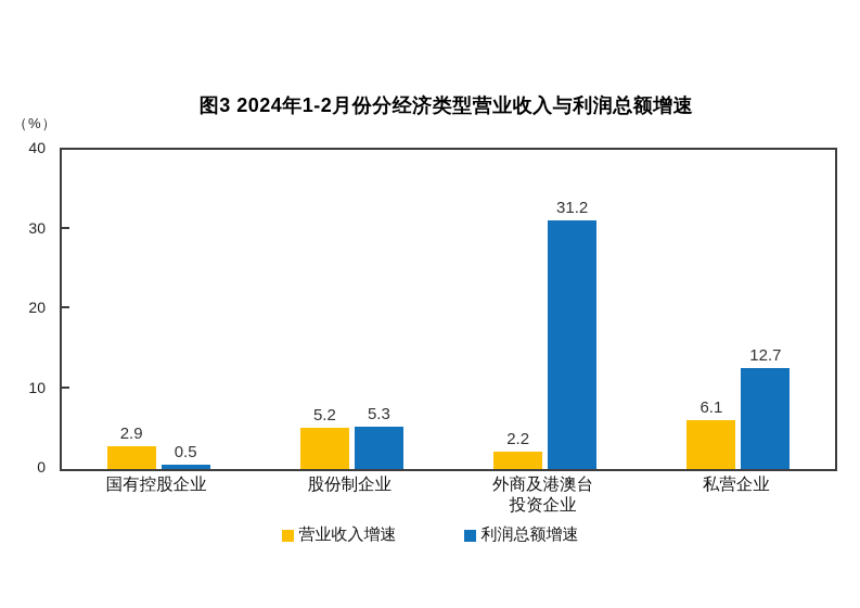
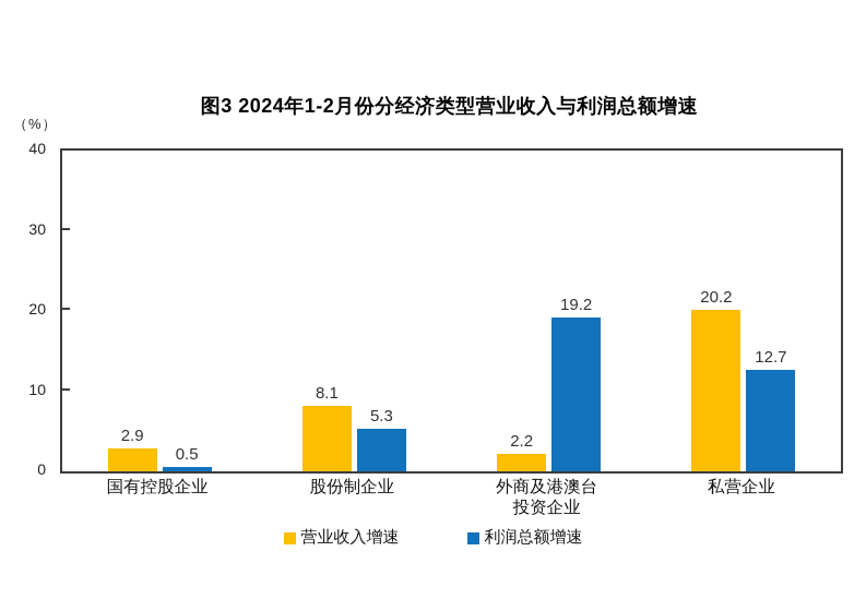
营业收入增速/股份制企业: 5.2 -> 8.1
利润总额增速/外商及港澳台 投资企业: 31.2 -> 19.2
营业收入增速/私营企业: 6.1 -> 20.2
